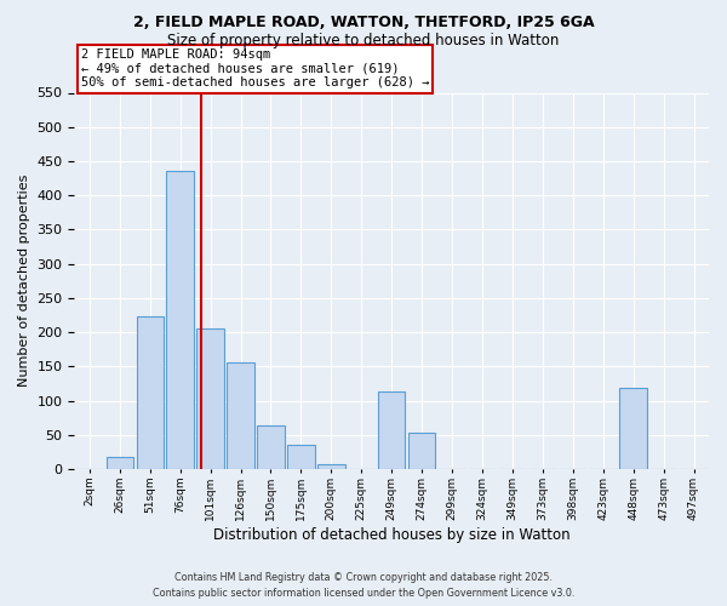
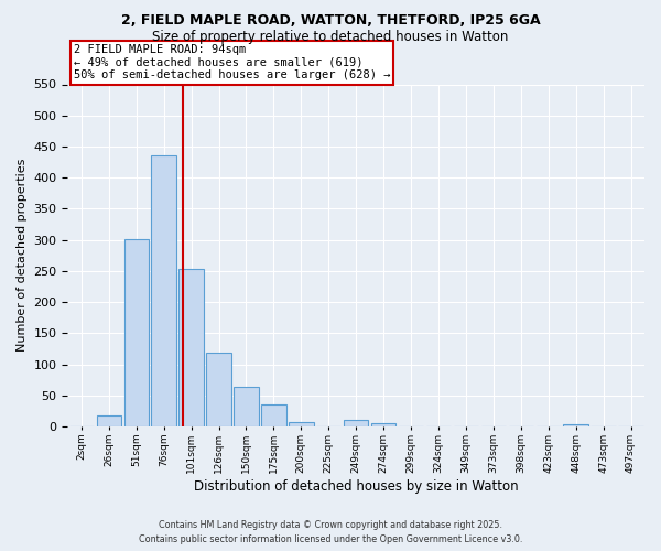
51sqm: 224 -> 301
101sqm: 206 -> 253
126sqm: 156 -> 118
249sqm: 114 -> 11
274sqm: 54 -> 5
448sqm: 118 -> 4
